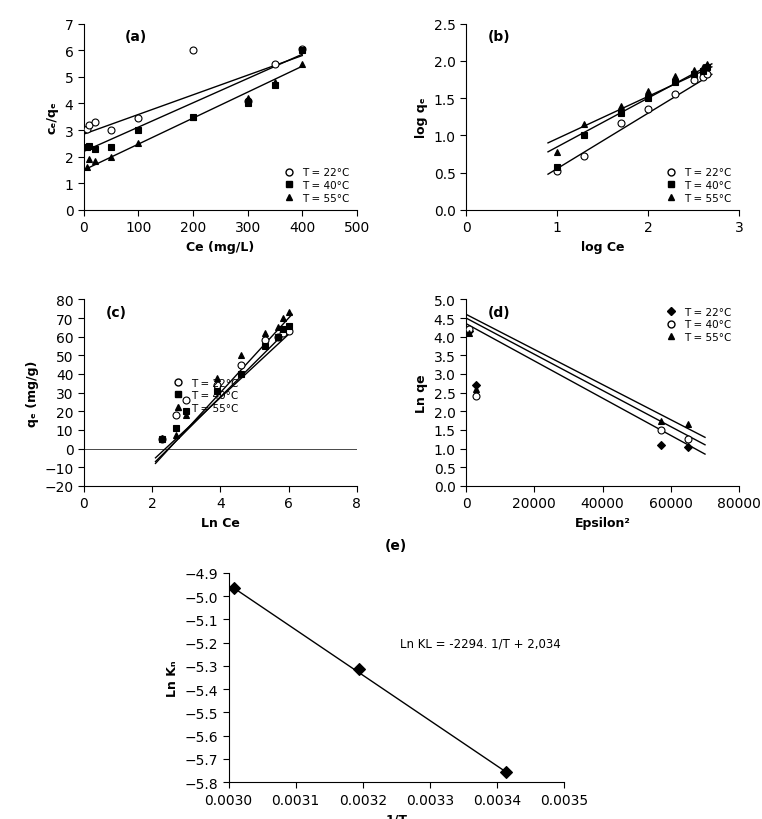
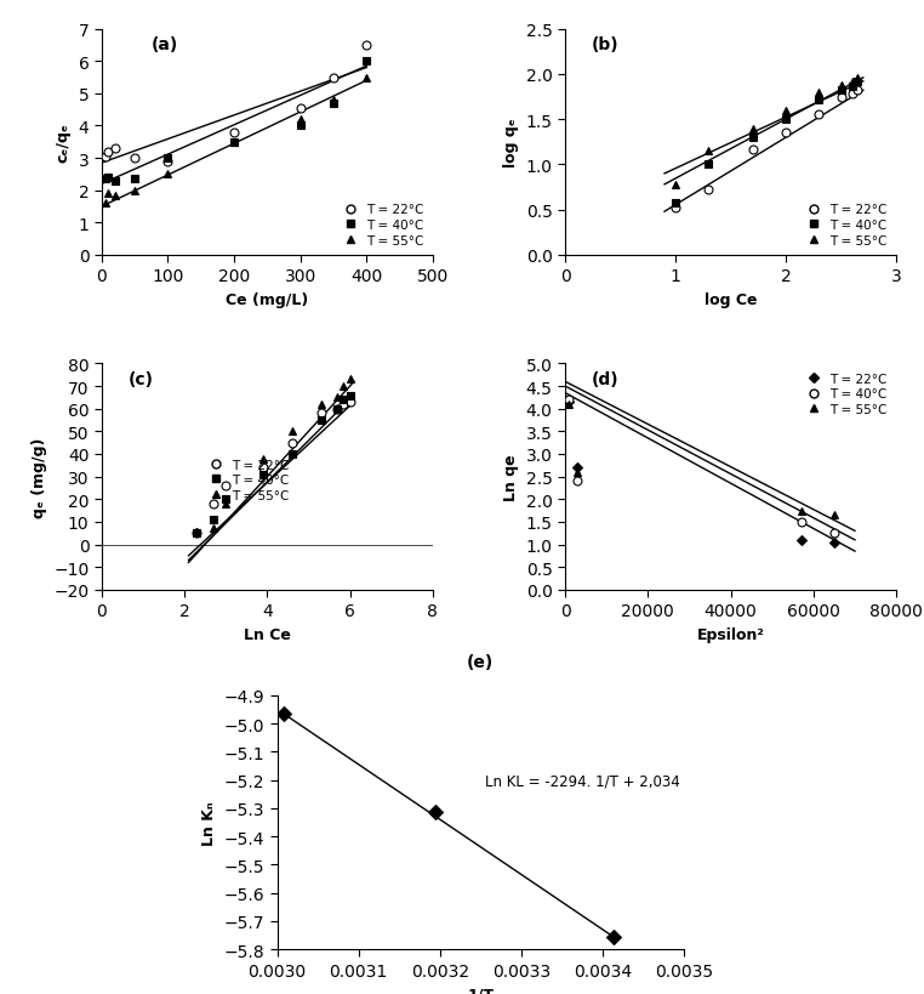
T = 22°C/100: 3.45 -> 2.90
T = 22°C/200: 6.00 -> 3.80
T = 22°C/300: 4.10 -> 4.55
T = 22°C/400: 6.05 -> 6.50
